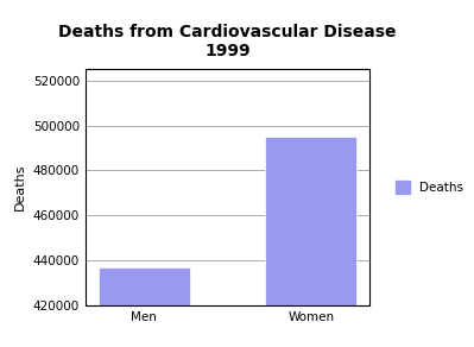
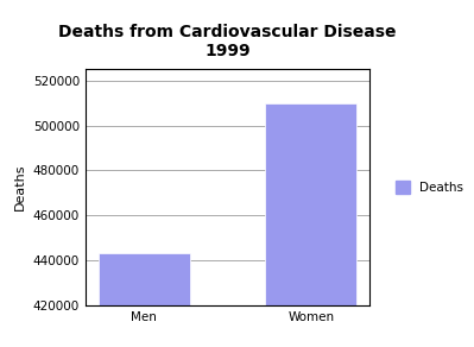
Men: 437000 -> 443000
Women: 495000 -> 510000
